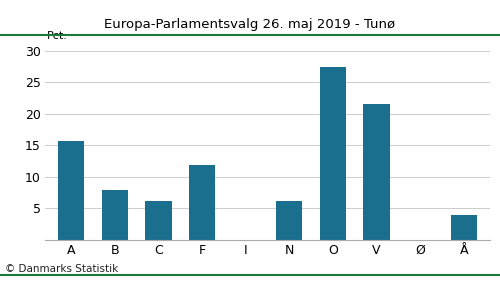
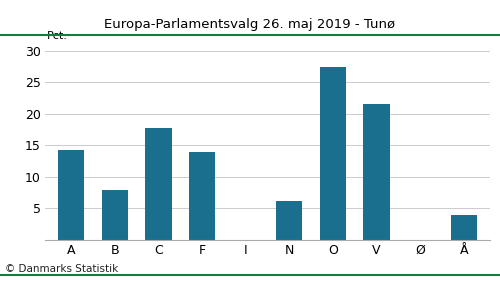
A: 15.7 -> 14.2
C: 6.1 -> 17.8
F: 11.8 -> 14.0
